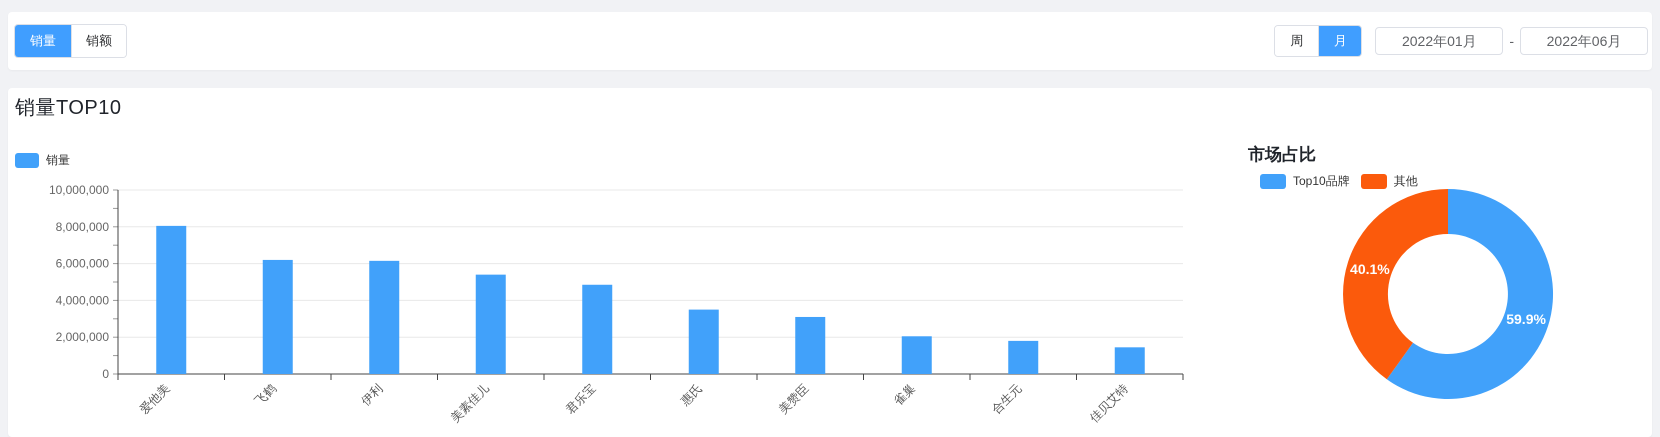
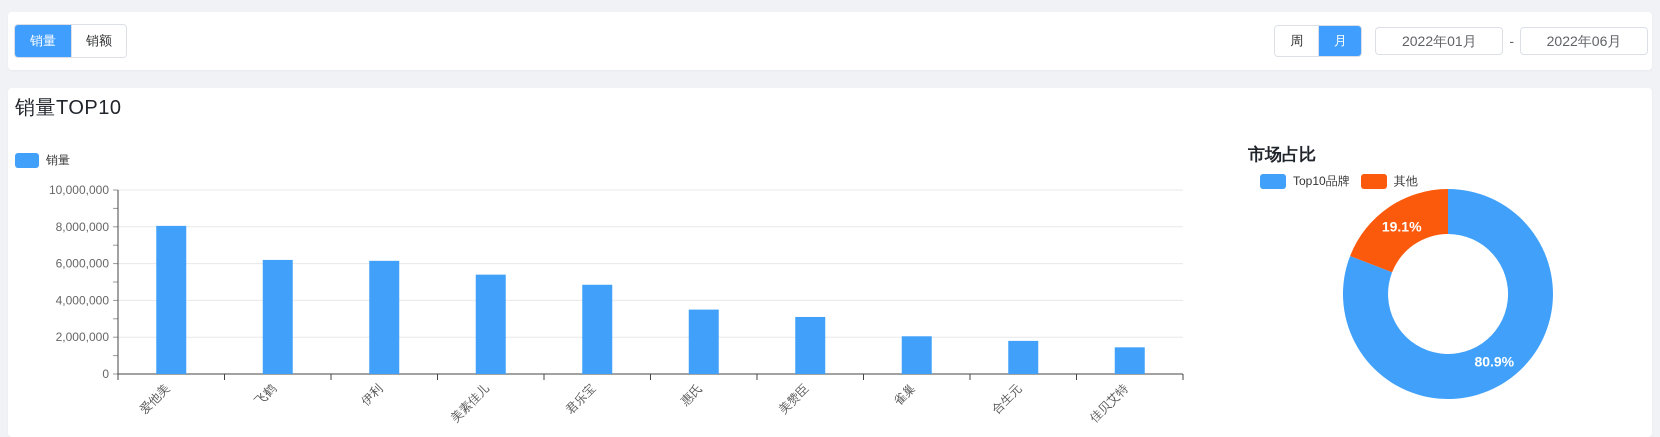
市场占比/Top10品牌: 59.9% -> 80.9%
市场占比/其他: 40.1% -> 19.1%
